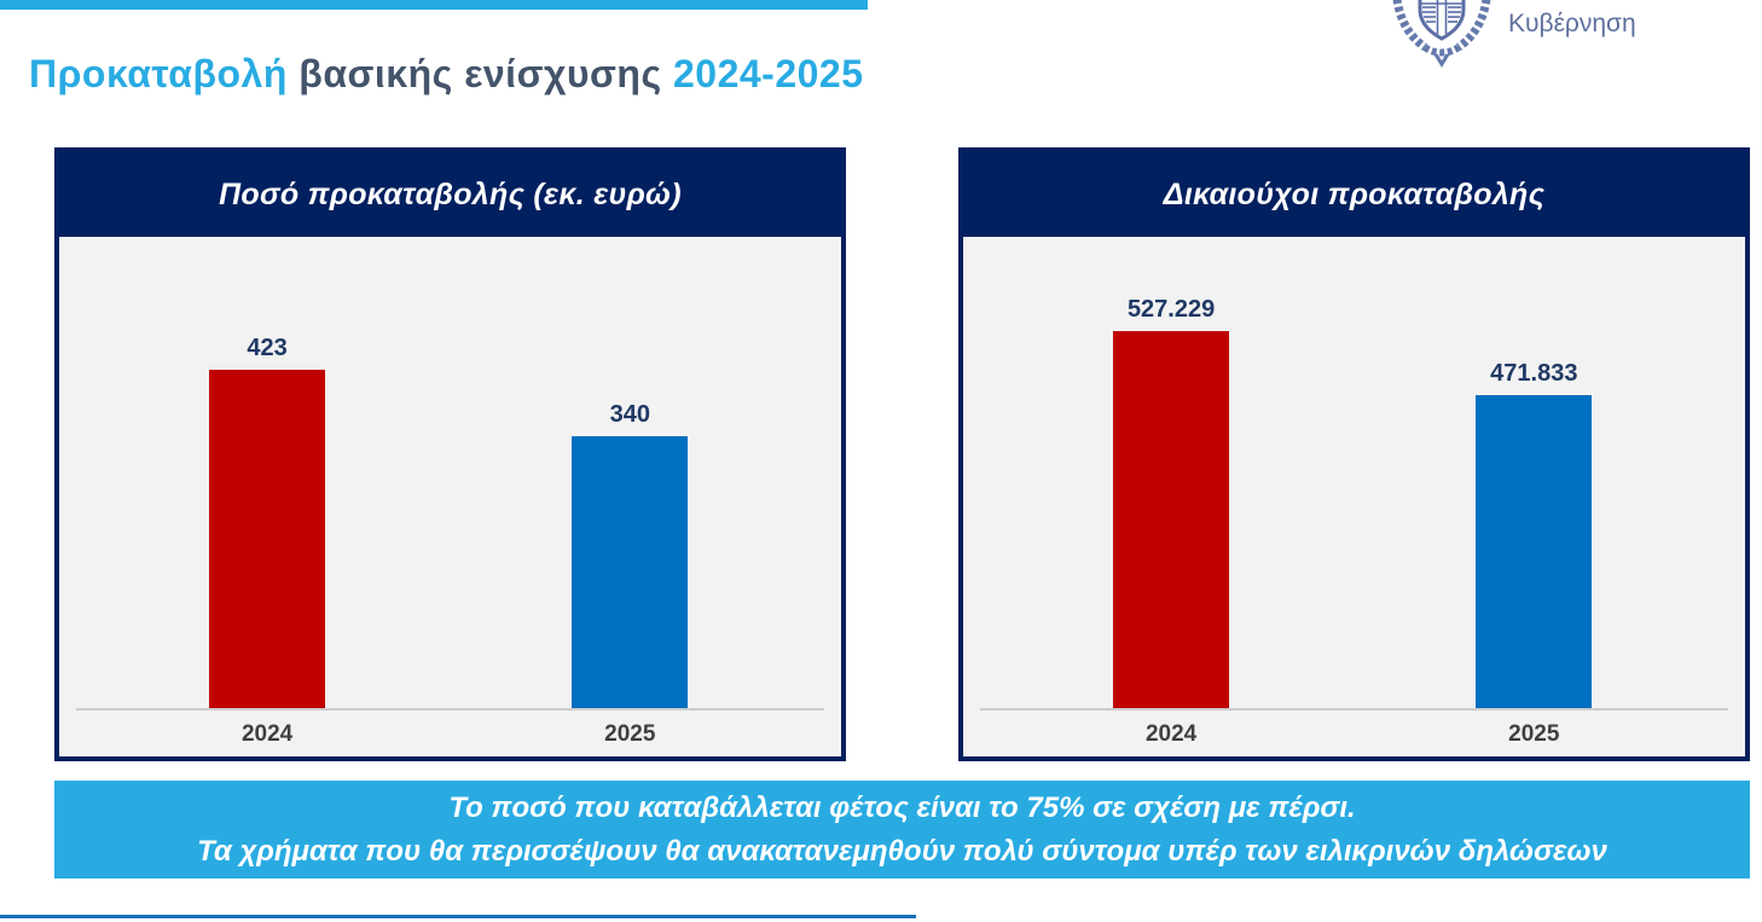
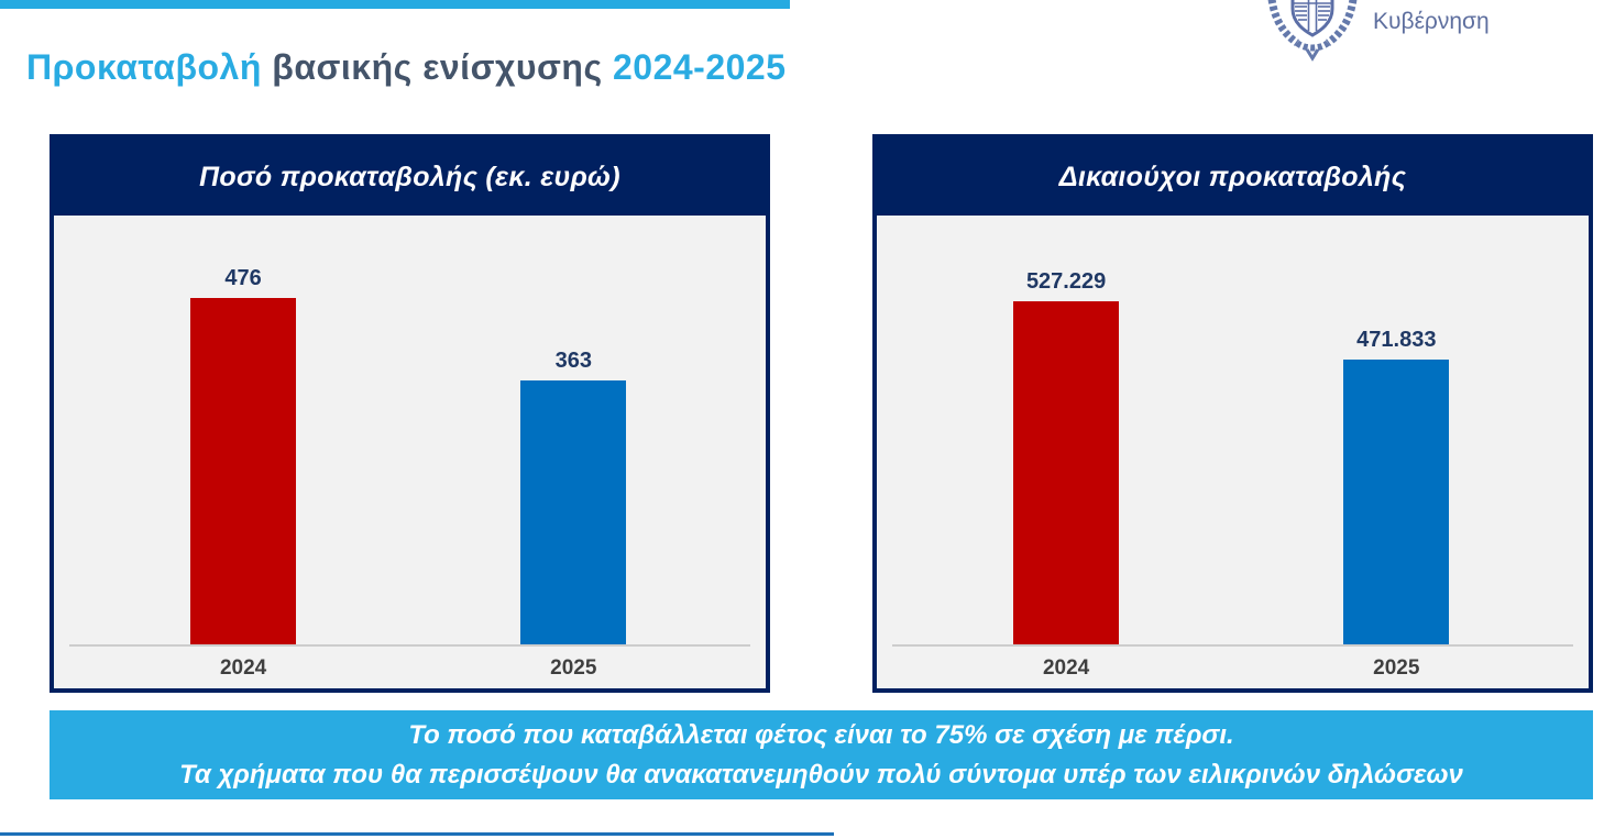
Ποσό προκαταβολής (εκ. ευρώ)/2024: 423 -> 476
Ποσό προκαταβολής (εκ. ευρώ)/2025: 340 -> 363
